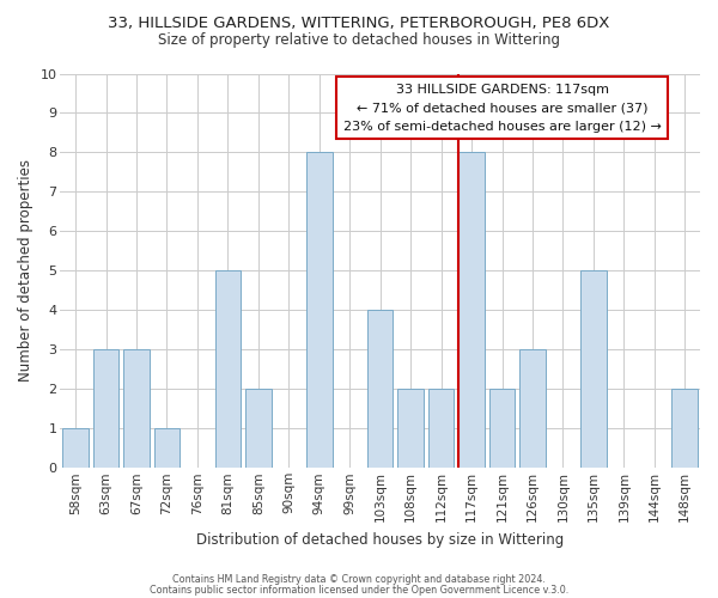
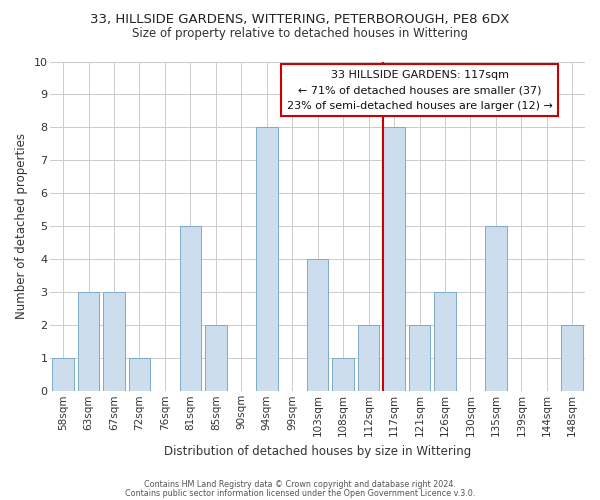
108sqm: 2 -> 1
